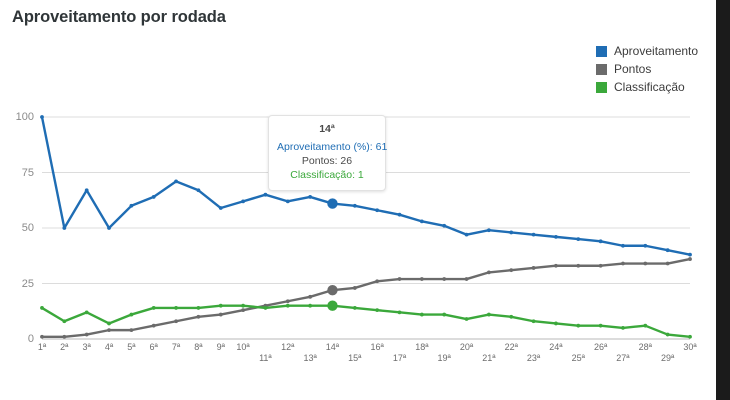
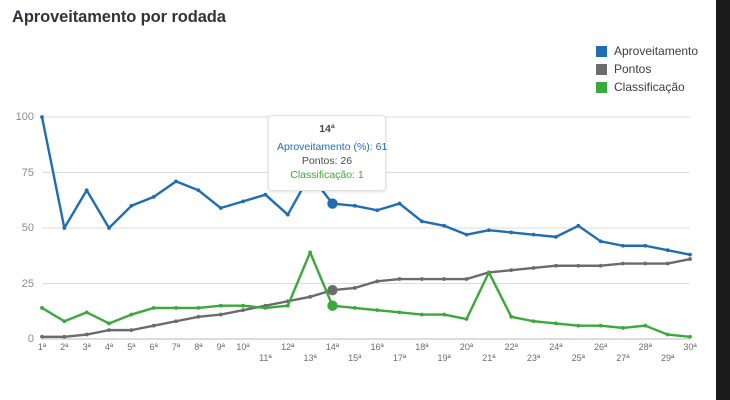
Aproveitamento/12ª: 62 -> 56
Aproveitamento/13ª: 64 -> 74
Classificação/13ª: 15 -> 39
Aproveitamento/17ª: 56 -> 61
Classificação/21ª: 11 -> 30
Aproveitamento/25ª: 45 -> 51
